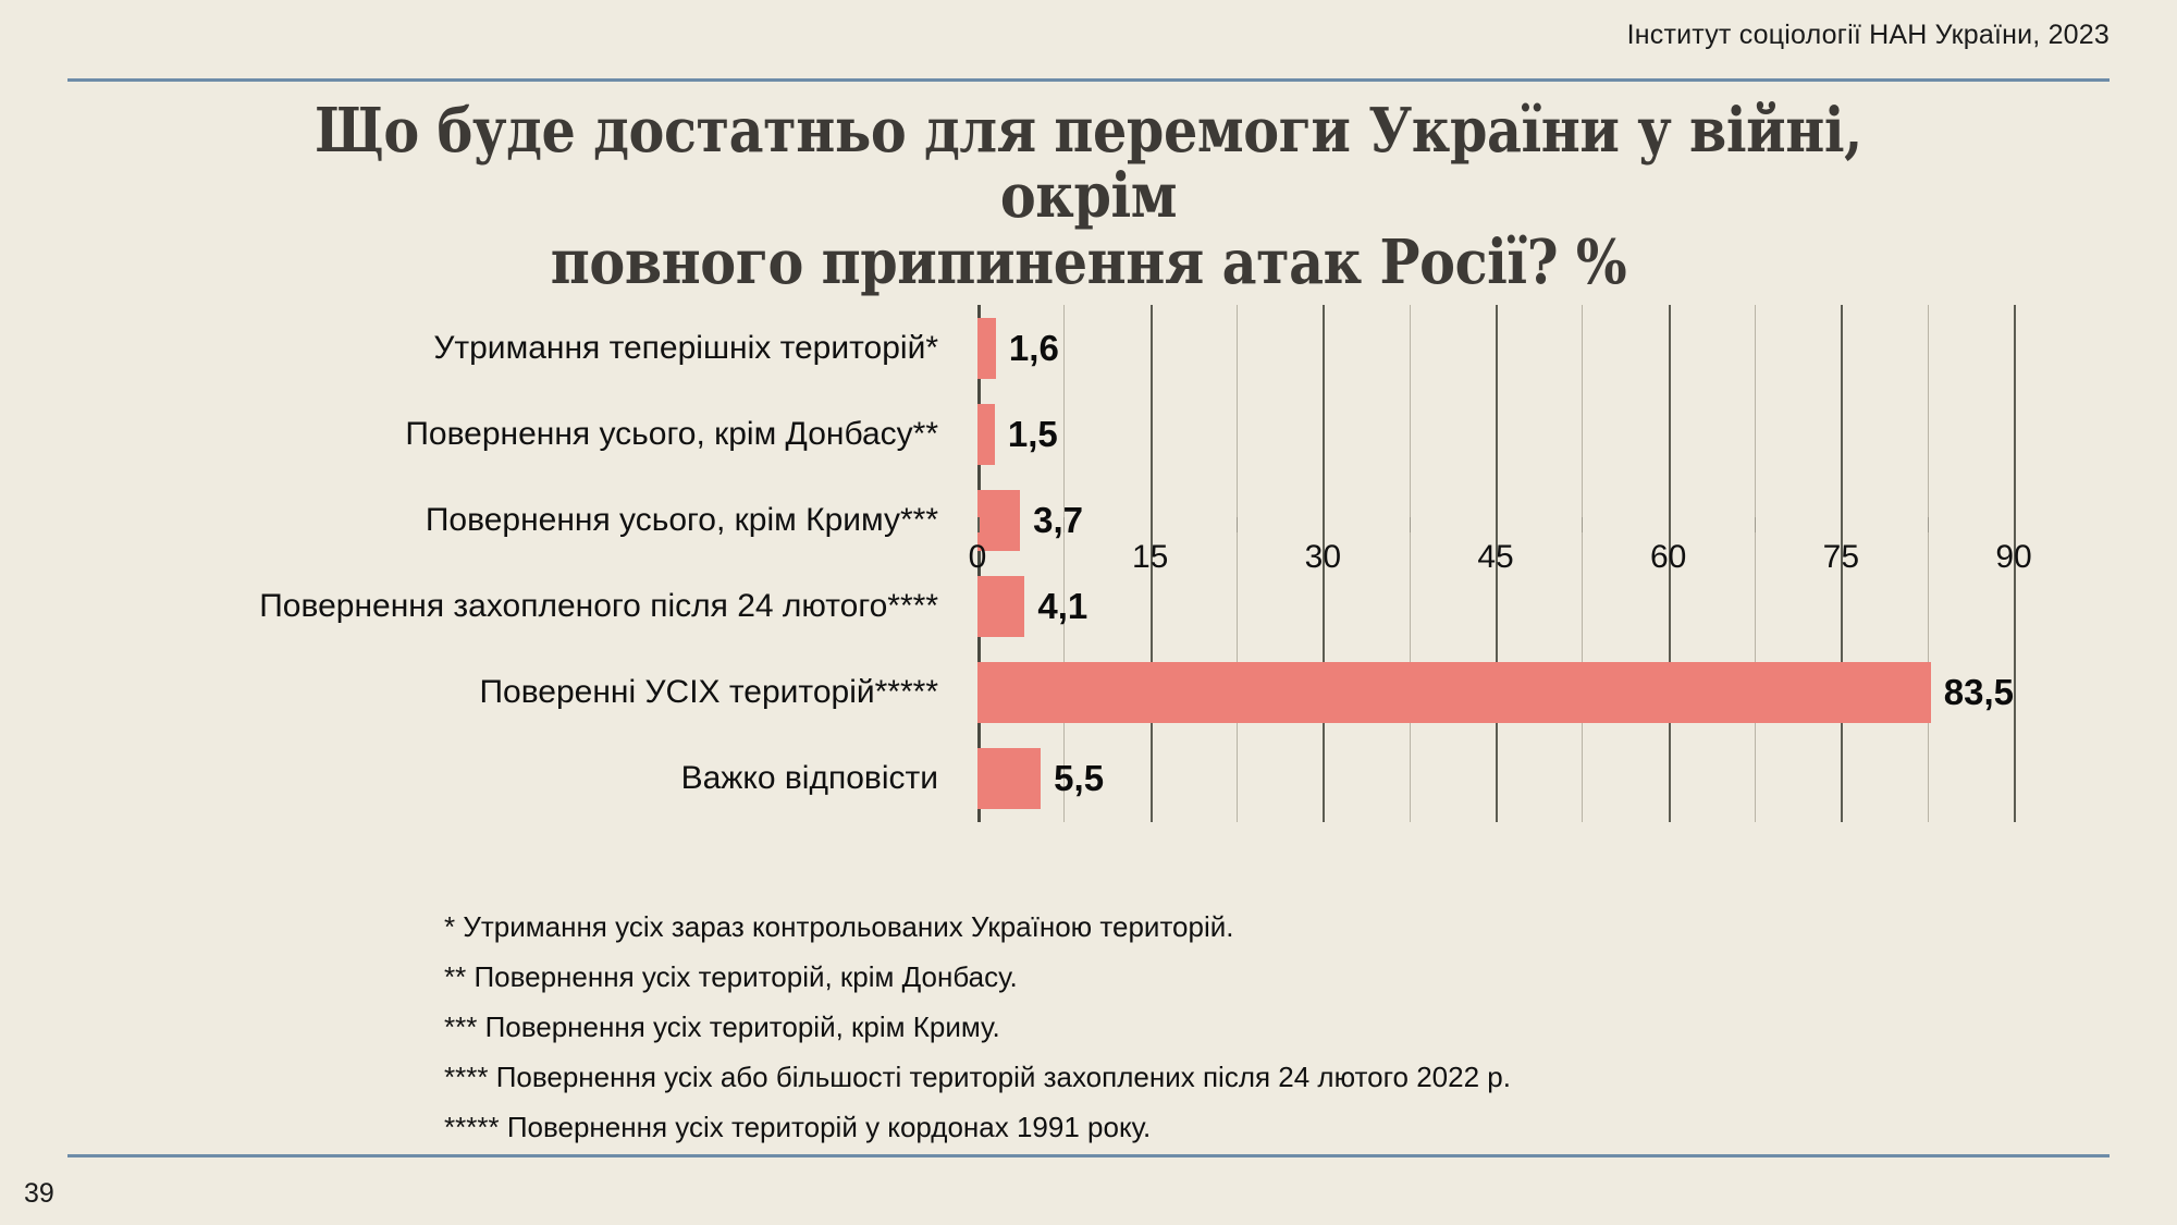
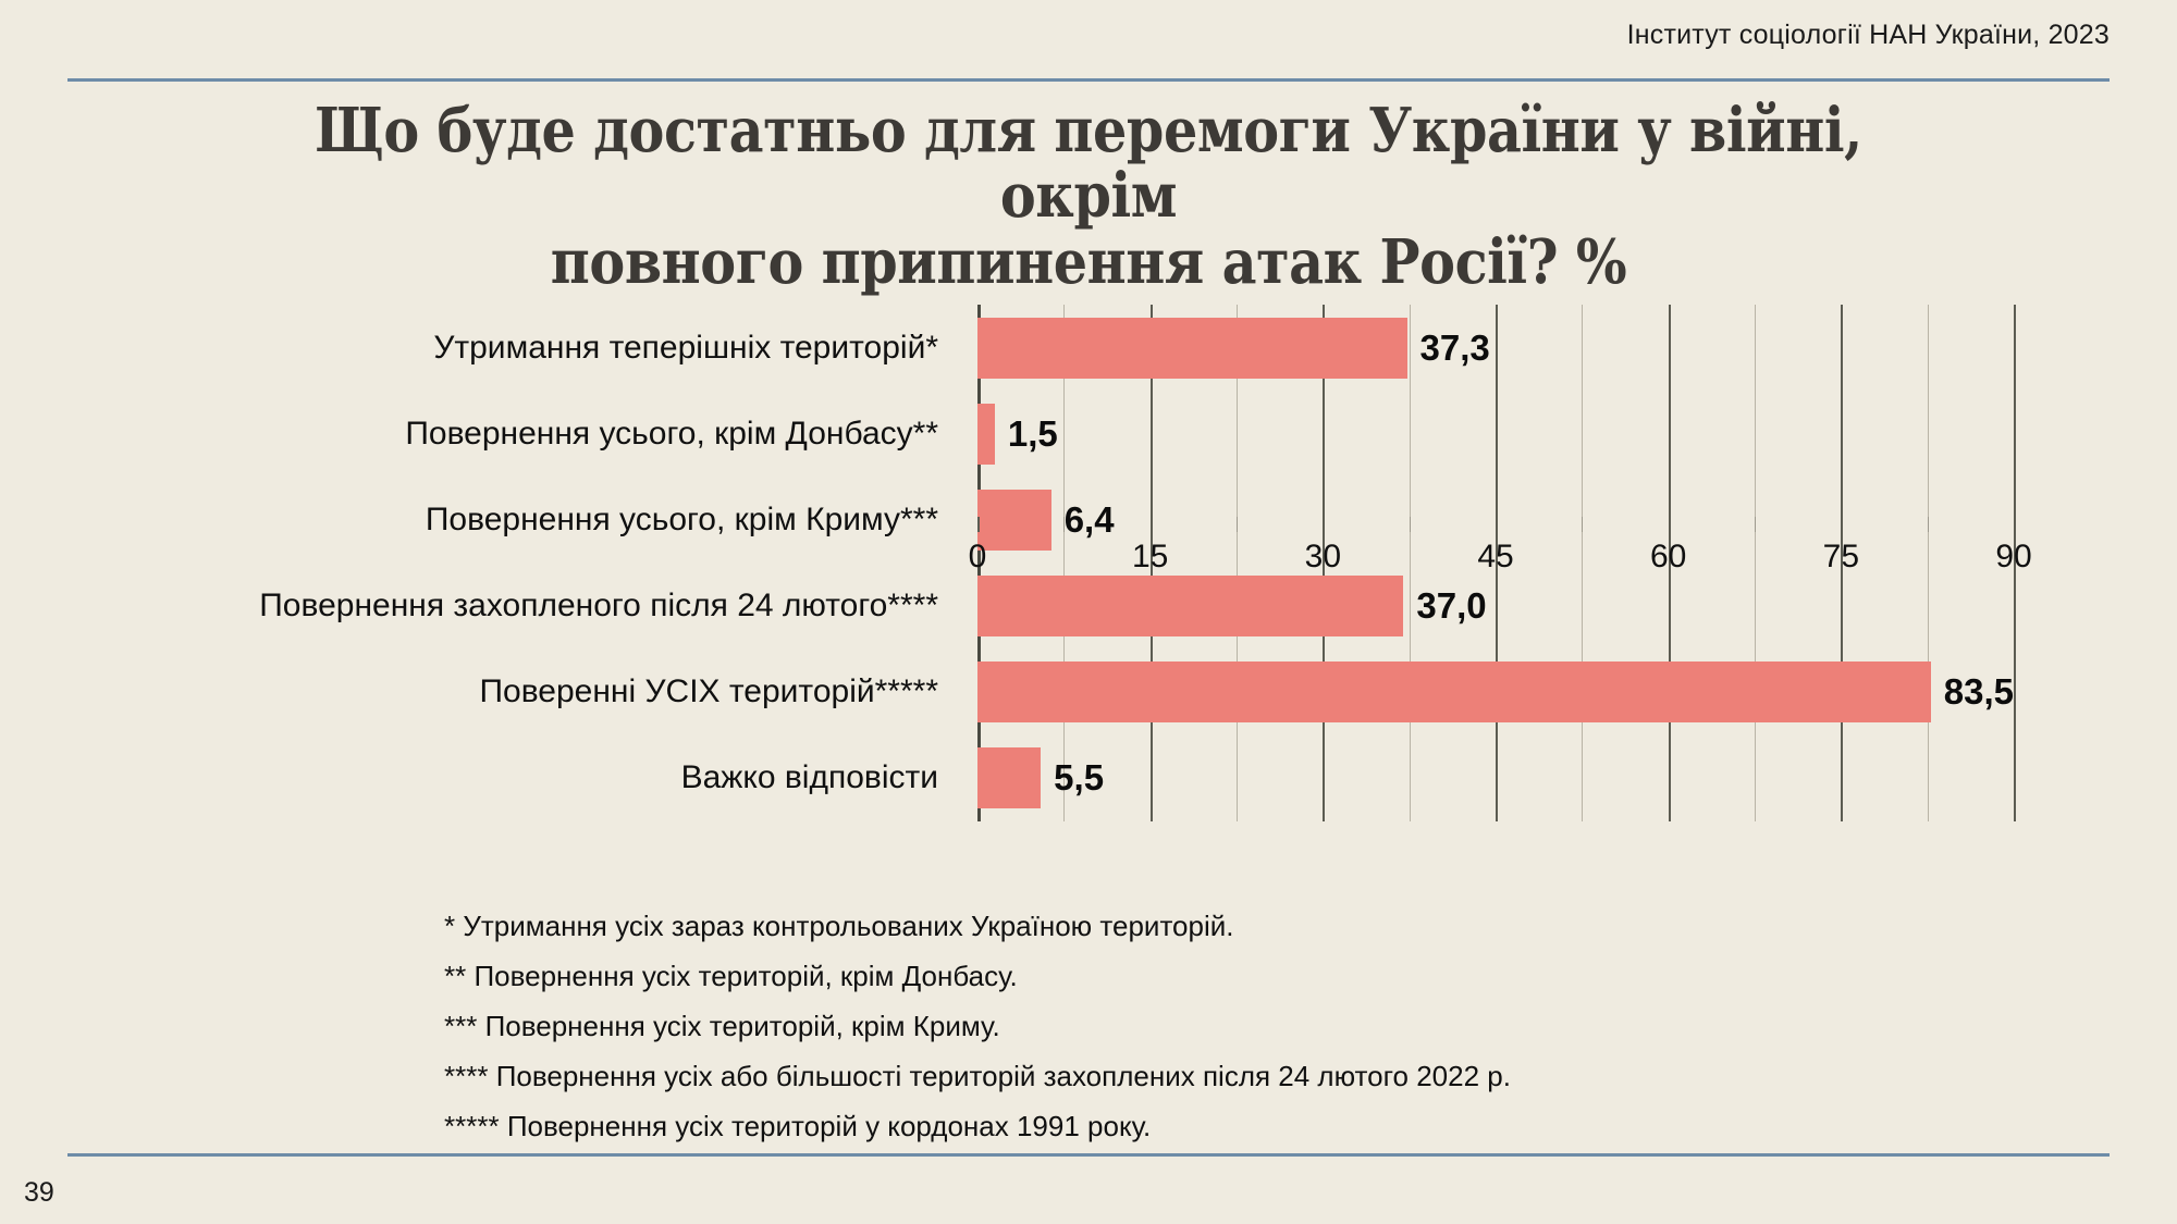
Утримання теперішніх територій*: 1,6 -> 37,3
Повернення усього, крім Криму***: 3,7 -> 6,4
Повернення захопленого після 24 лютого****: 4,1 -> 37,0
